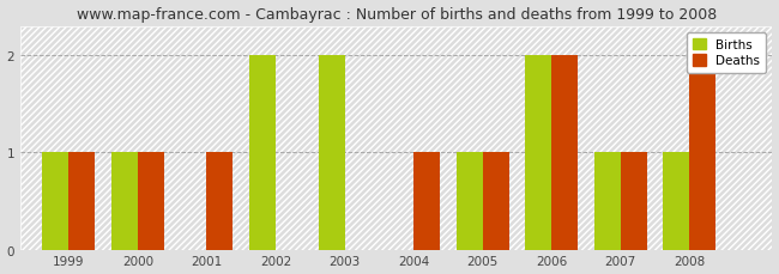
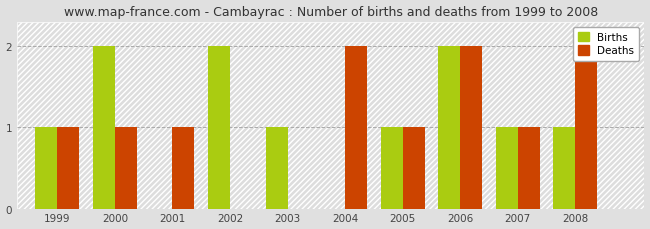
Births/2000: 1 -> 2
Births/2003: 2 -> 1
Deaths/2004: 1 -> 2
